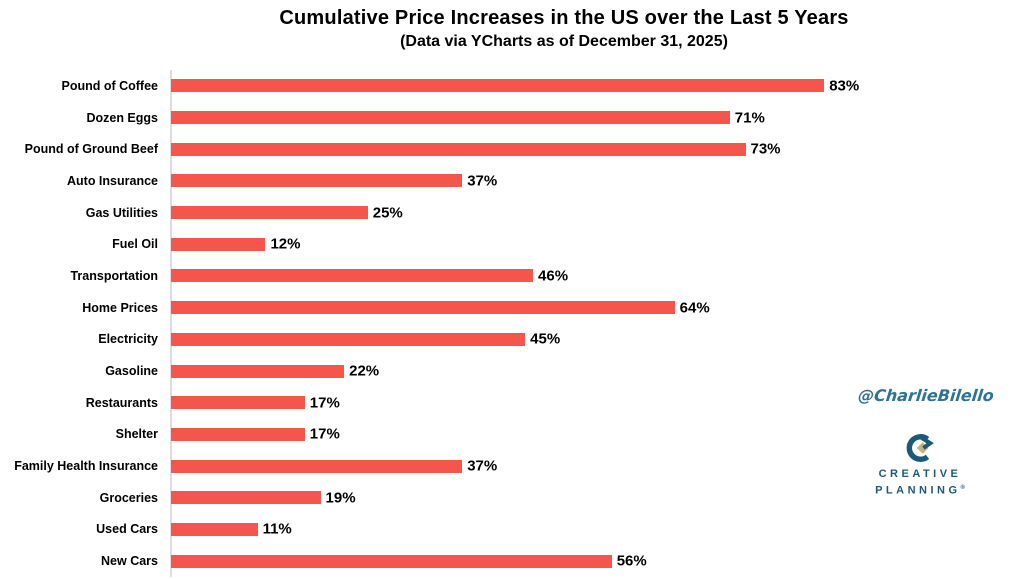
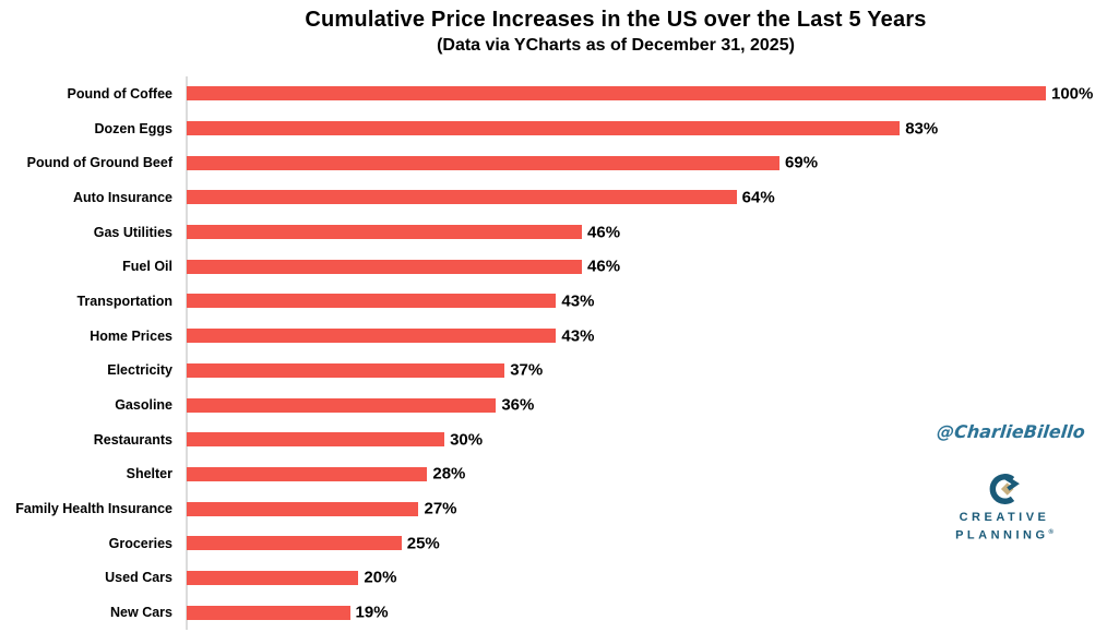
Pound of Coffee: 83% -> 100%
Dozen Eggs: 71% -> 83%
Pound of Ground Beef: 73% -> 69%
Auto Insurance: 37% -> 64%
Gas Utilities: 25% -> 46%
Fuel Oil: 12% -> 46%
Transportation: 46% -> 43%
Home Prices: 64% -> 43%
Electricity: 45% -> 37%
Gasoline: 22% -> 36%
Restaurants: 17% -> 30%
Shelter: 17% -> 28%
Family Health Insurance: 37% -> 27%
Groceries: 19% -> 25%
Used Cars: 11% -> 20%
New Cars: 56% -> 19%
